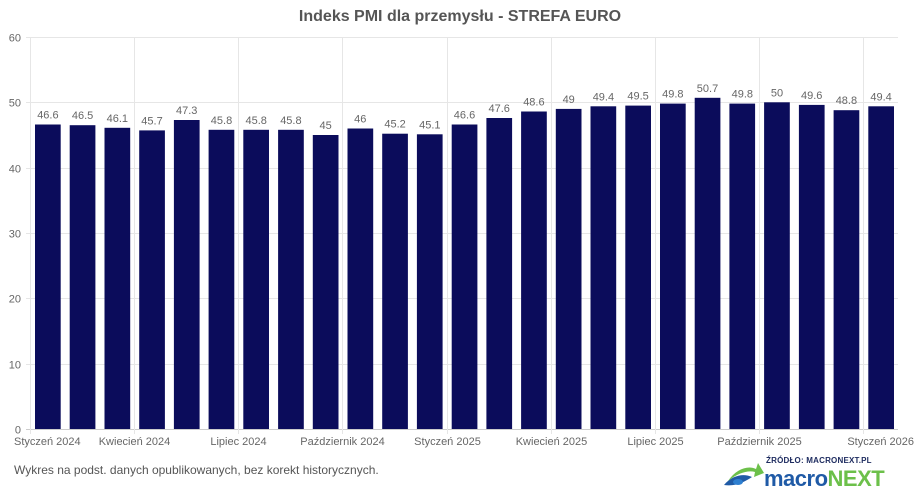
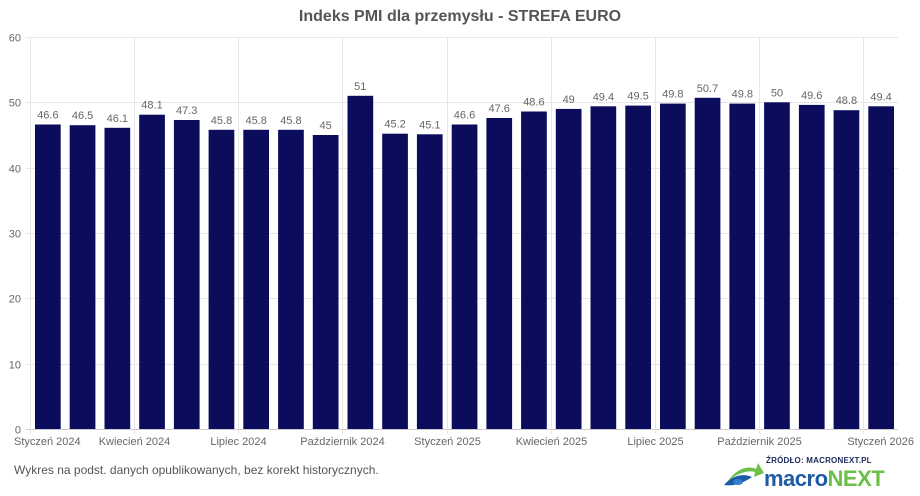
Kwiecień 2024: 45.7 -> 48.1
Październik 2024: 46 -> 51
